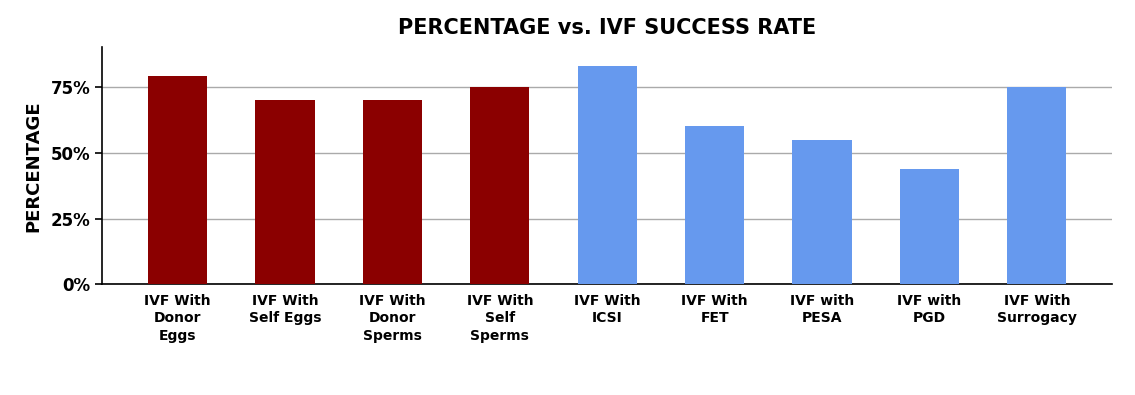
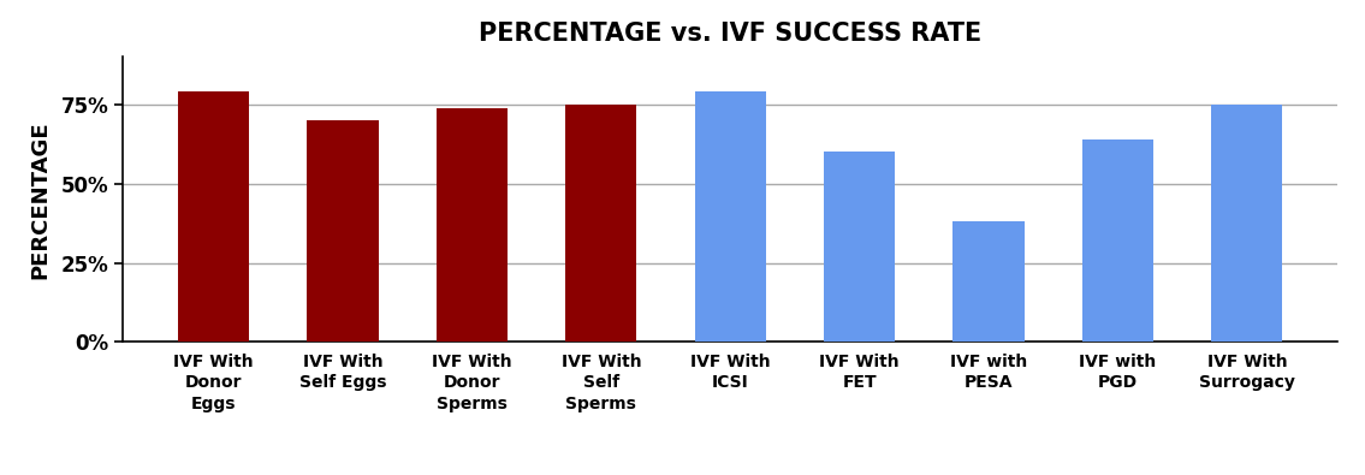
IVF With Donor Sperms: 70% -> 74%
IVF With ICSI: 83% -> 79%
IVF with PESA: 55% -> 38%
IVF with PGD: 44% -> 64%
